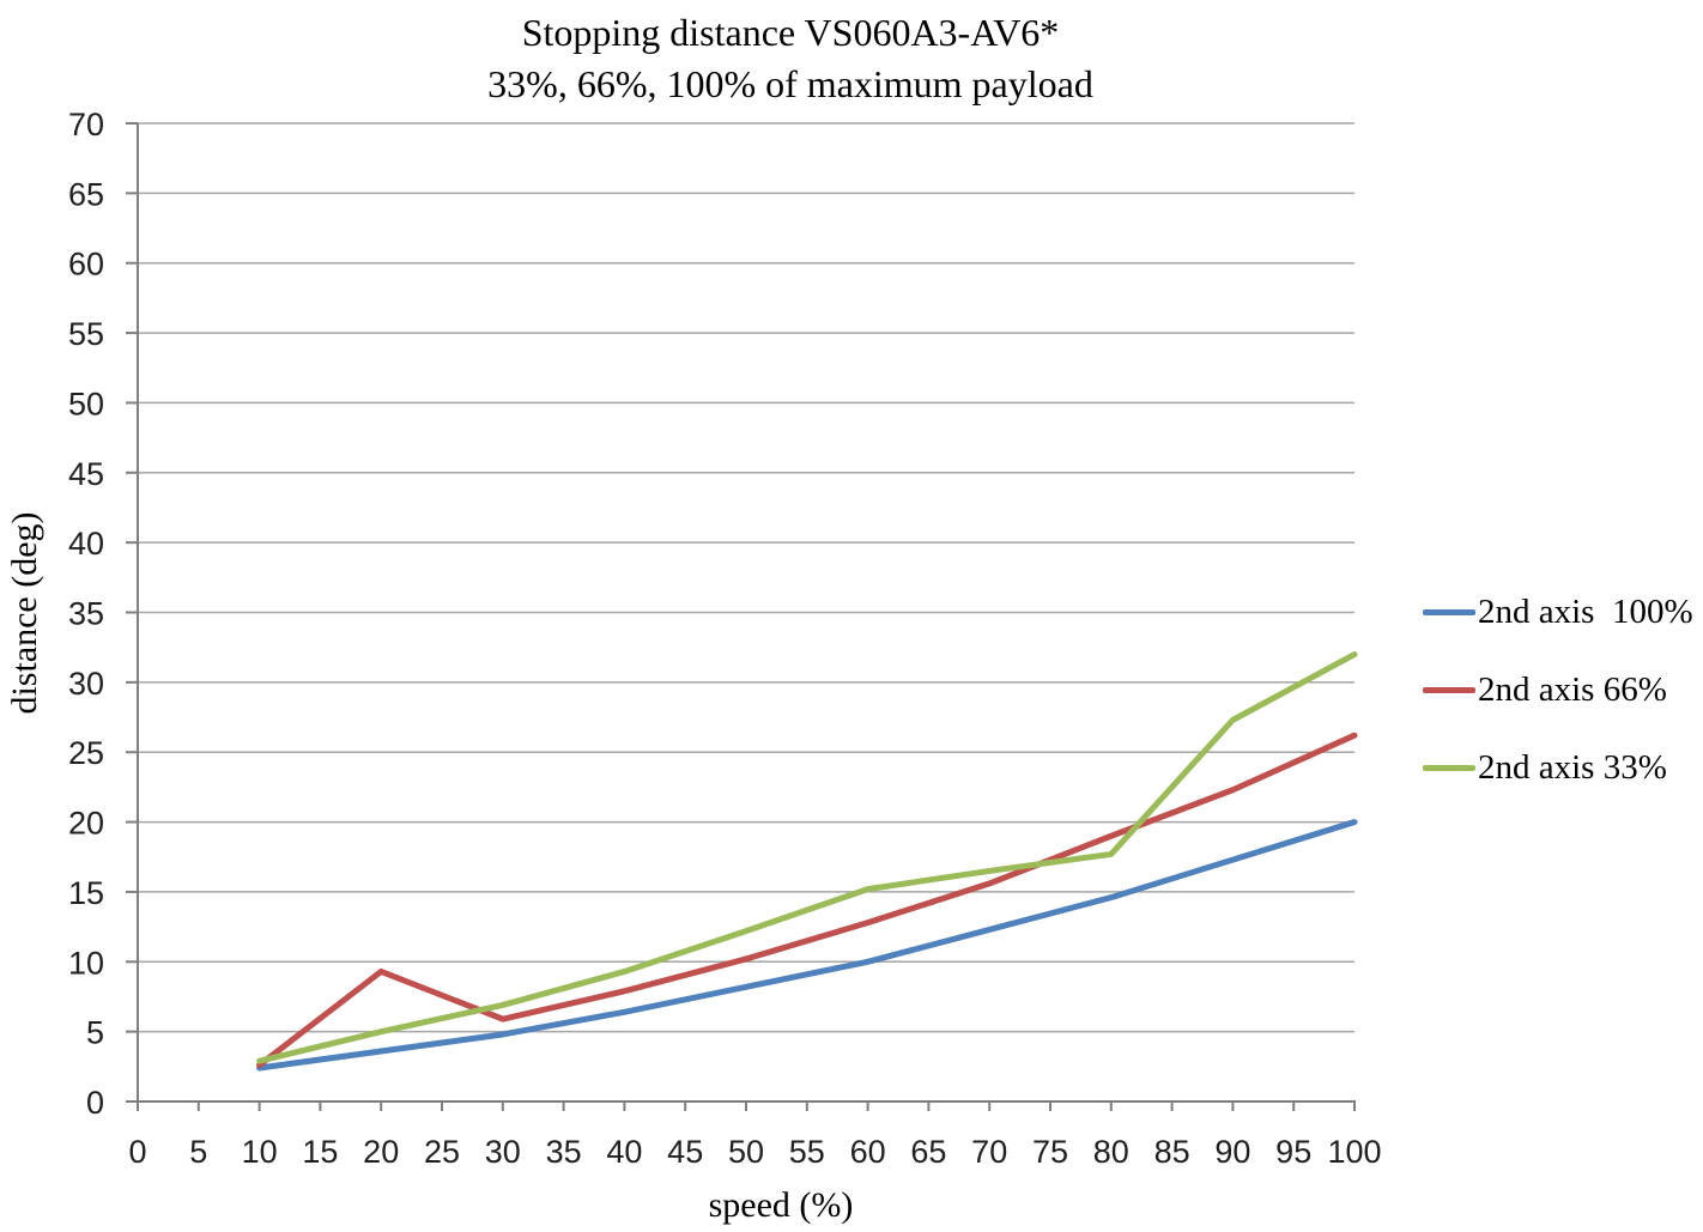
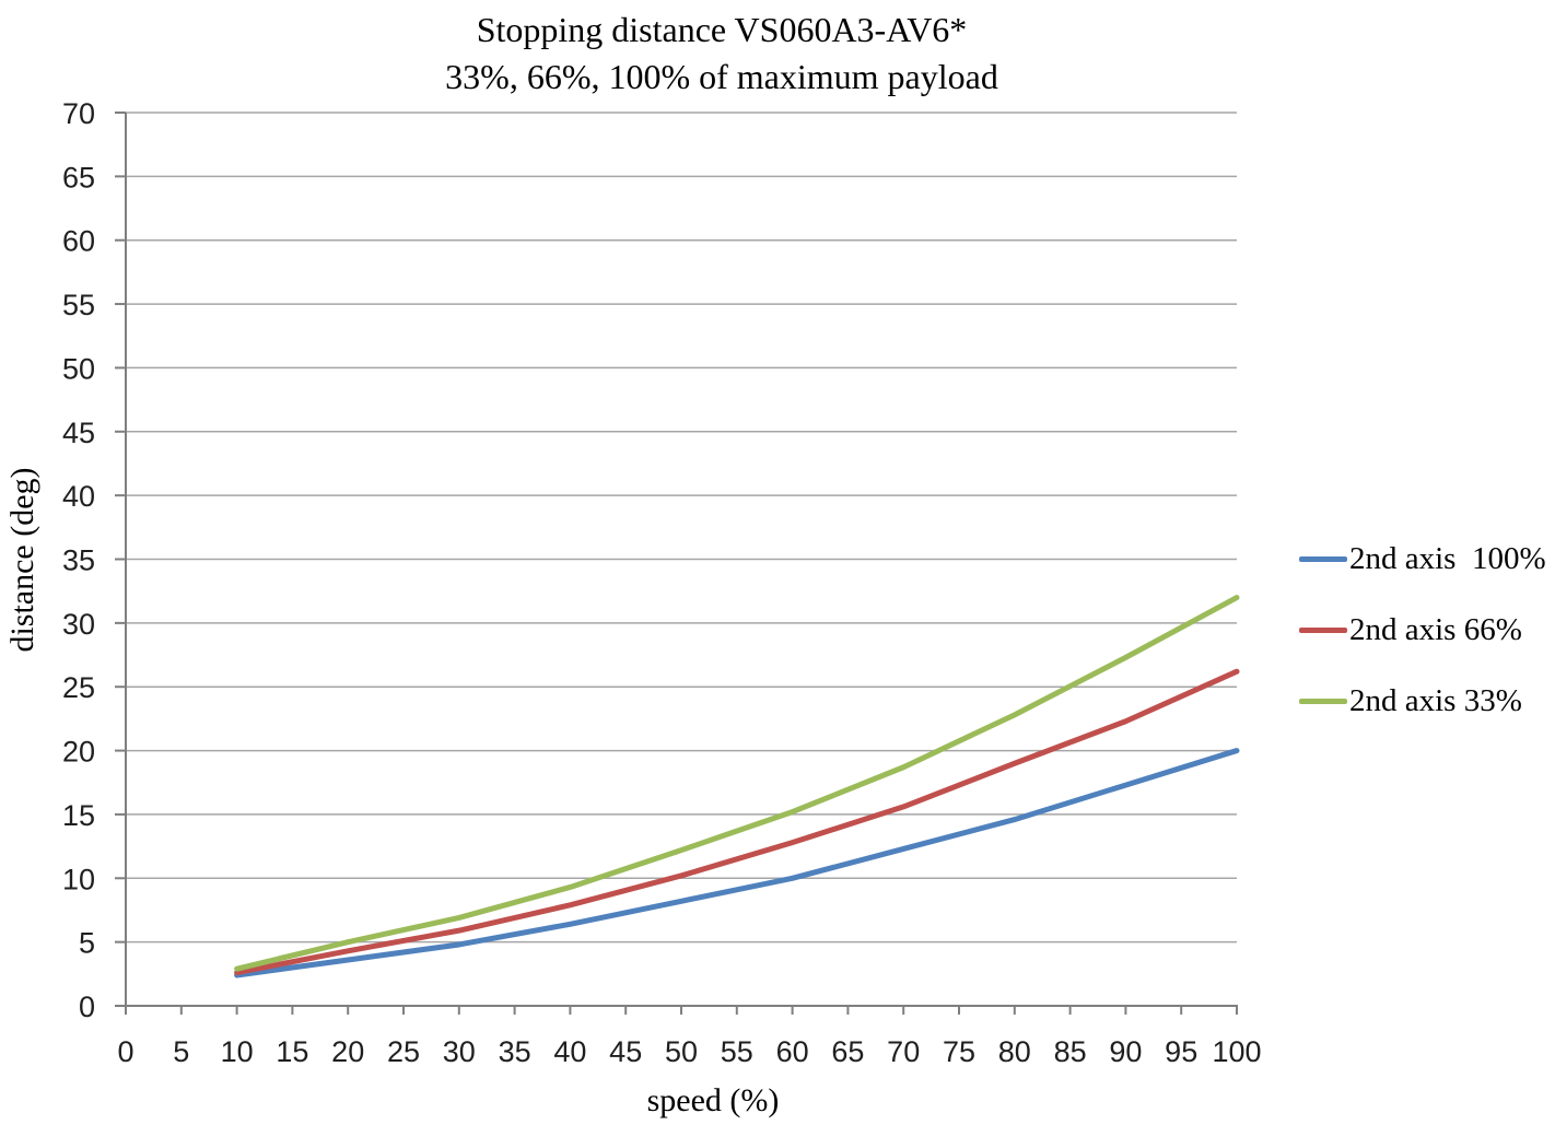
2nd axis 66%/20: 9.3 -> 4.3
2nd axis 33%/70: 16.5 -> 18.7
2nd axis 33%/80: 17.7 -> 22.8
